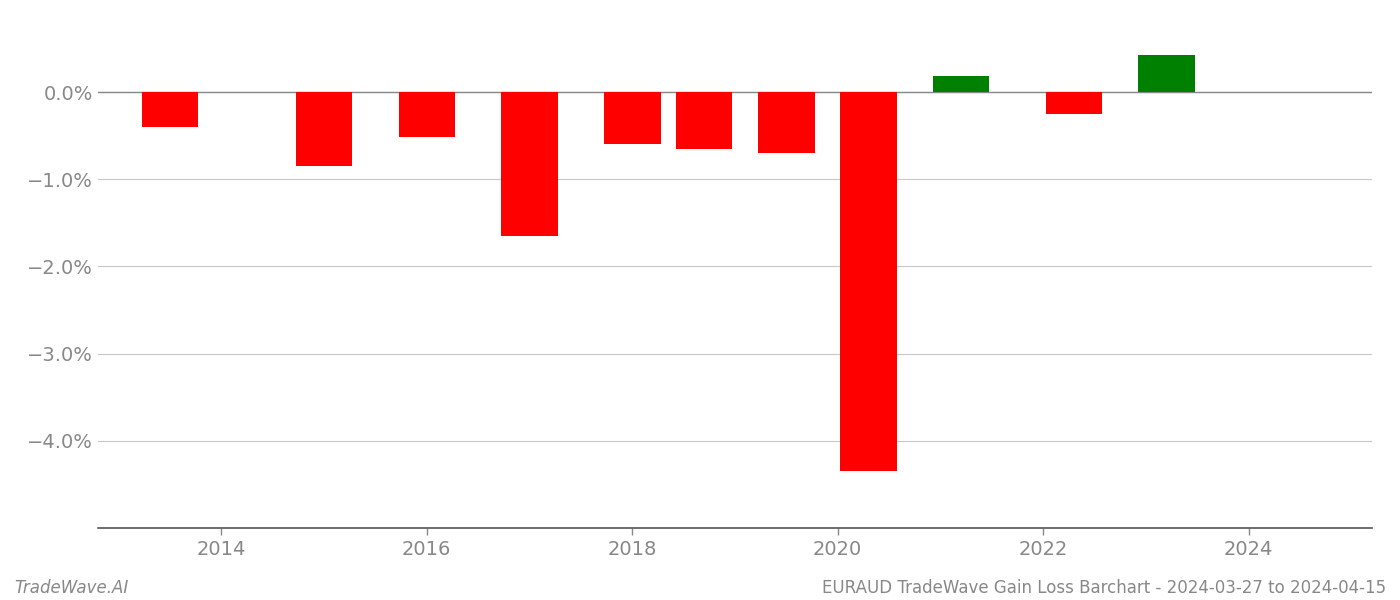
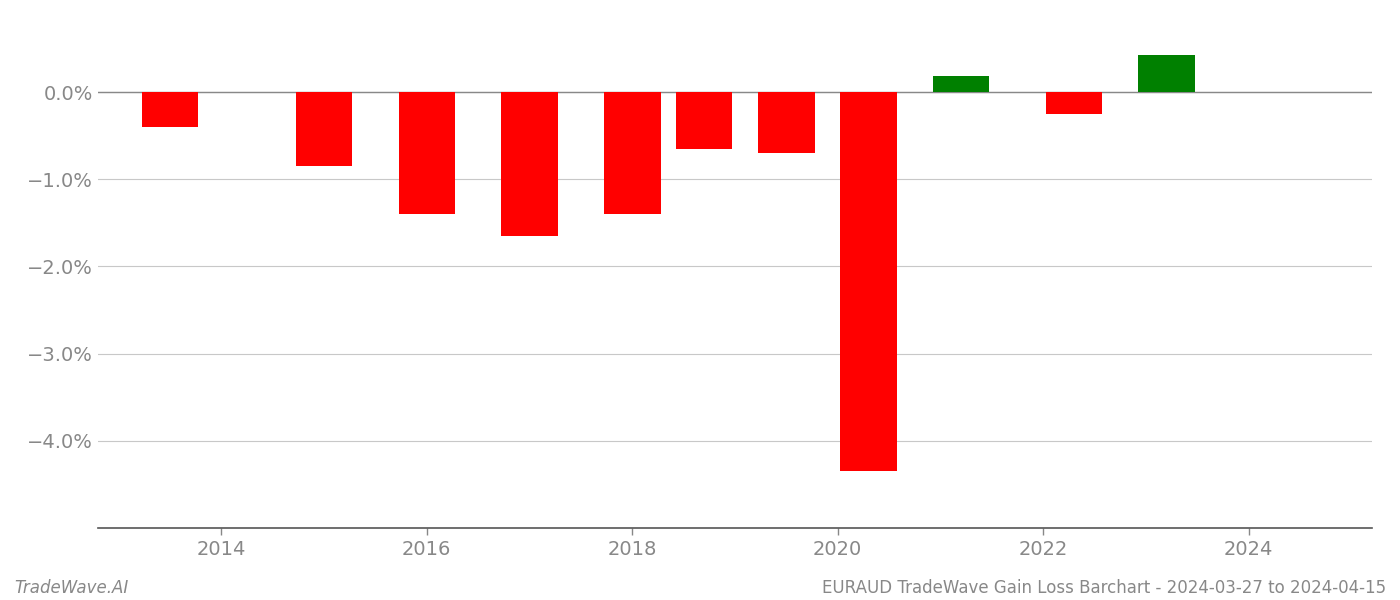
2016: -0.52% -> -1.40%
2018: -0.60% -> -1.40%
